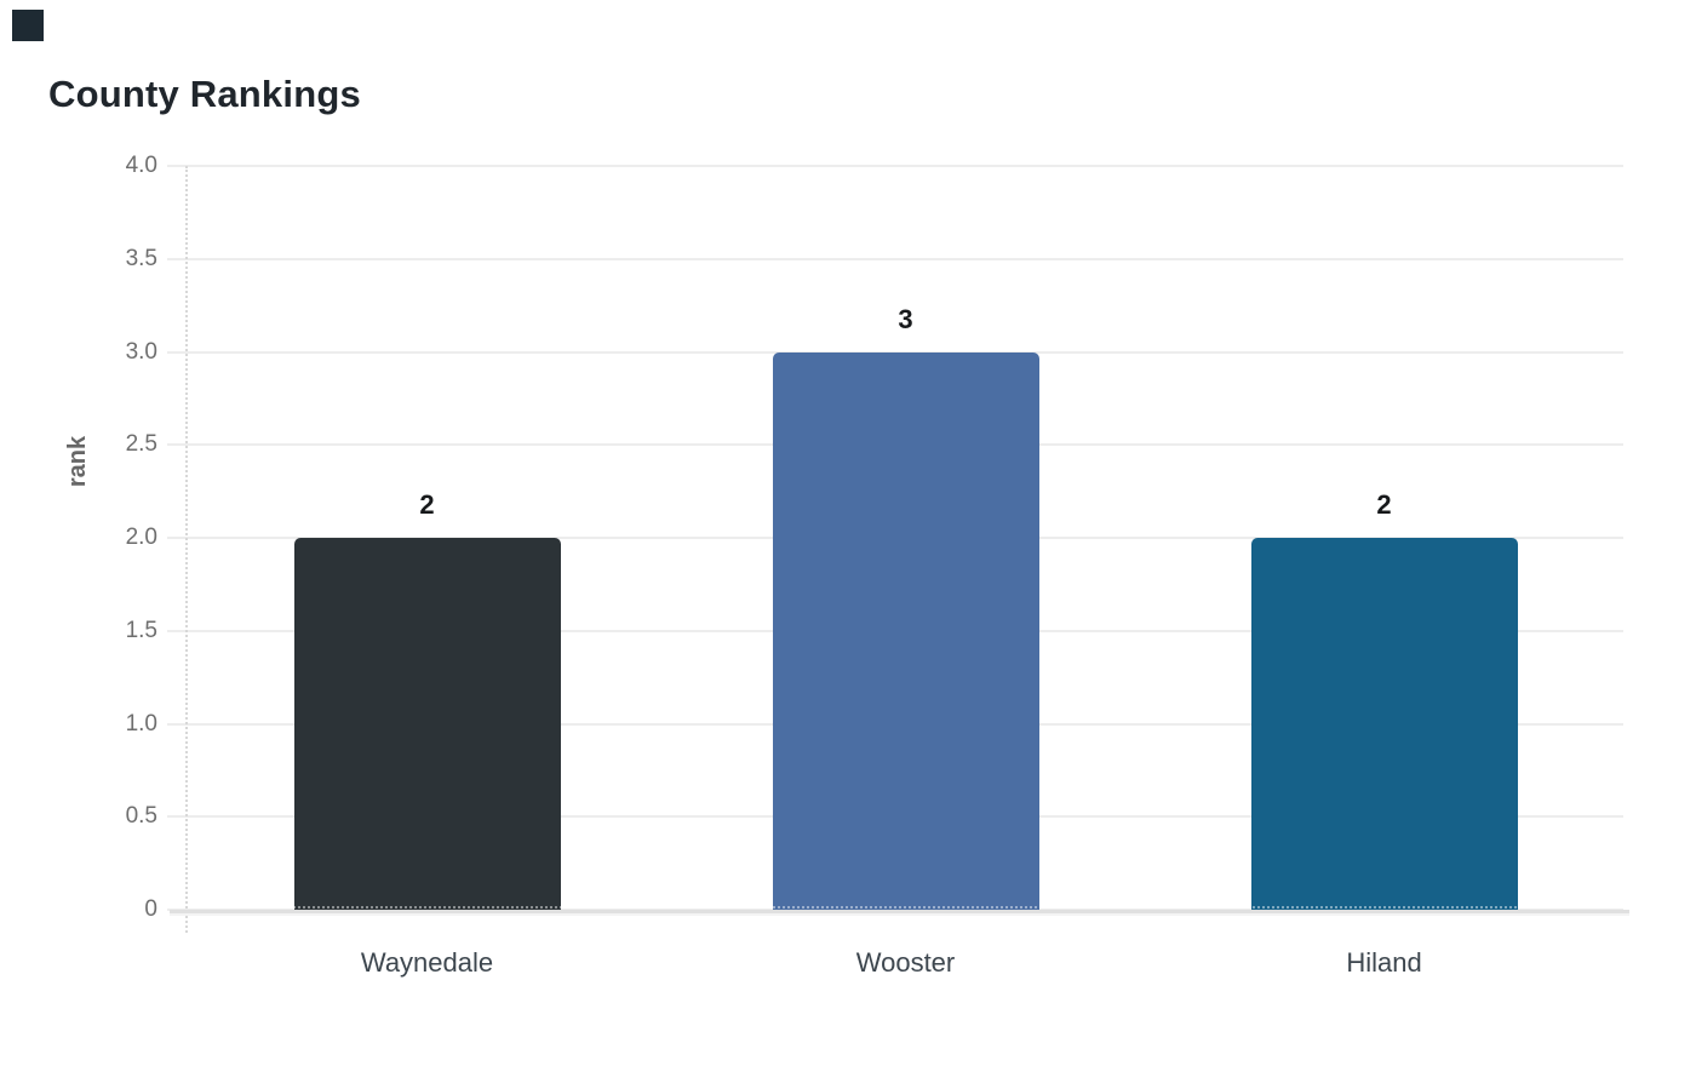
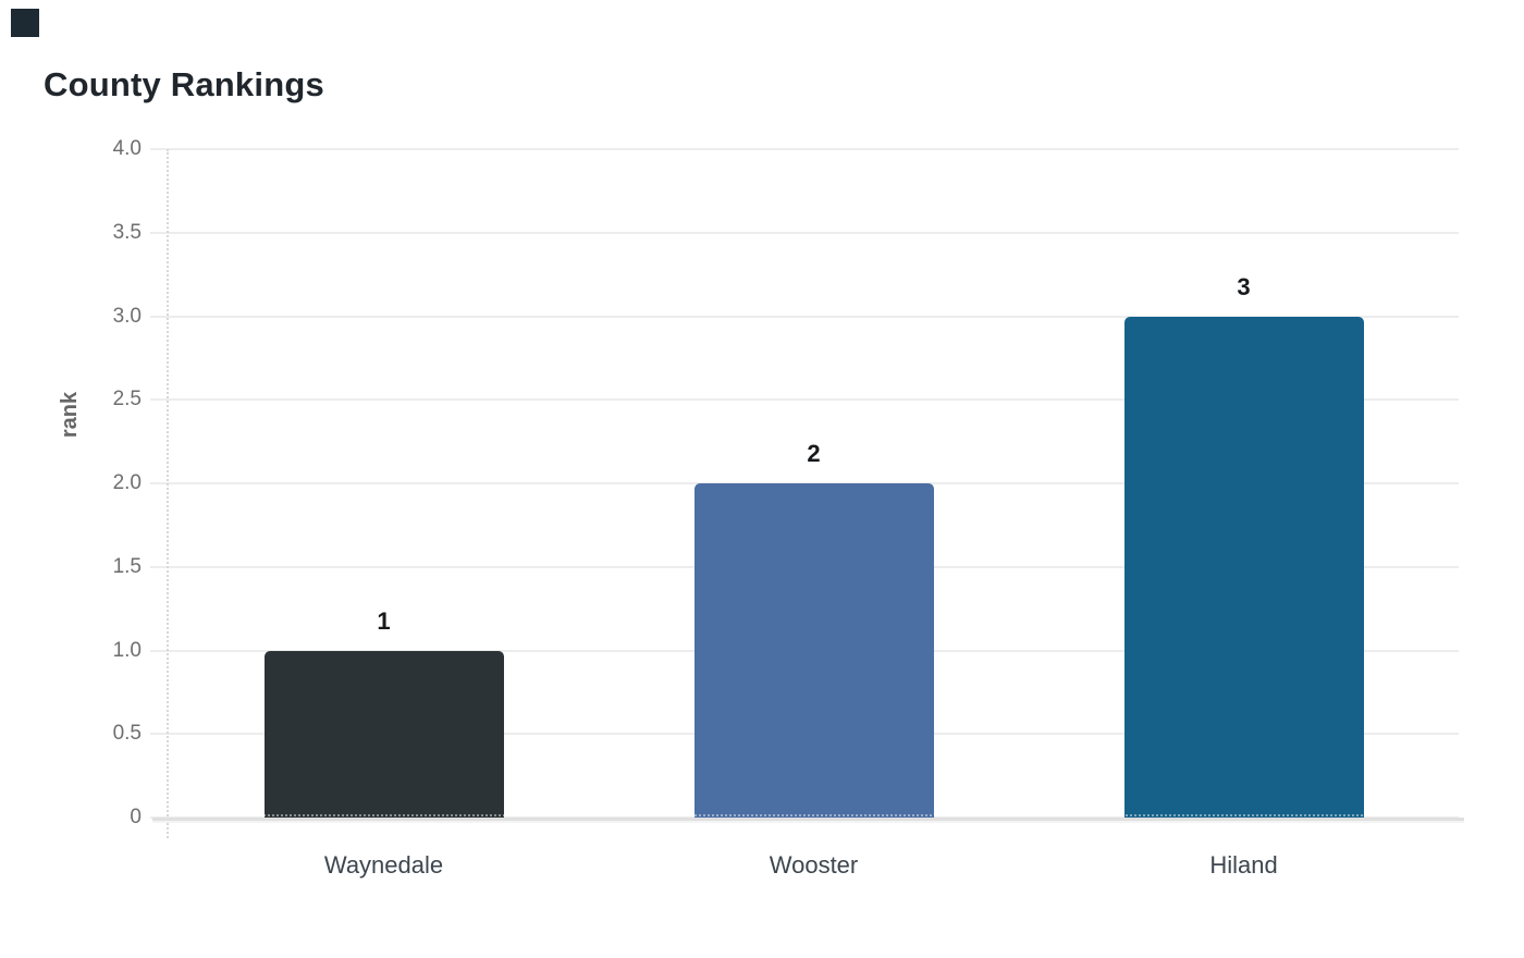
Waynedale: 2 -> 1
Wooster: 3 -> 2
Hiland: 2 -> 3
